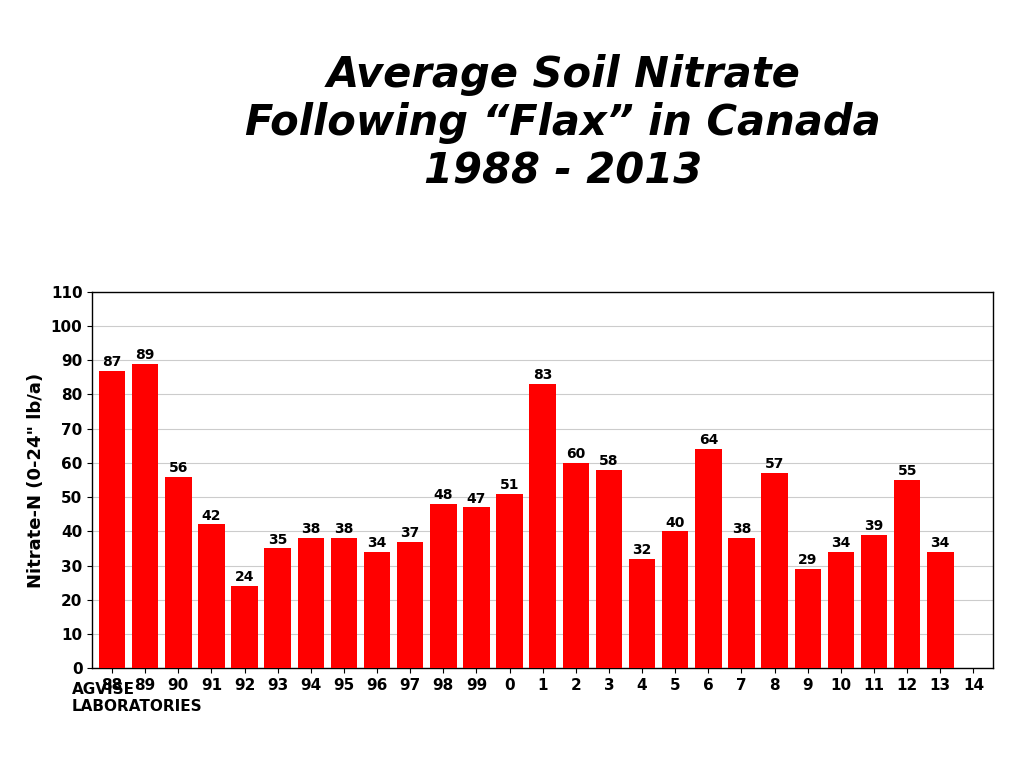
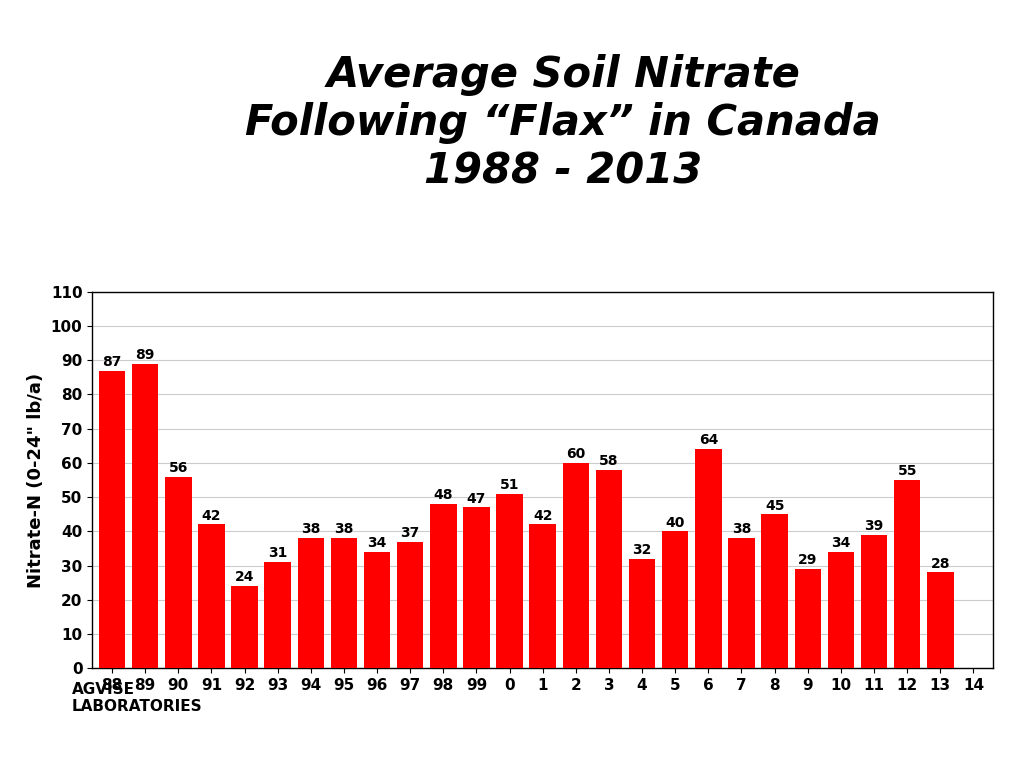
93: 35 -> 31
1: 83 -> 42
8: 57 -> 45
13: 34 -> 28
